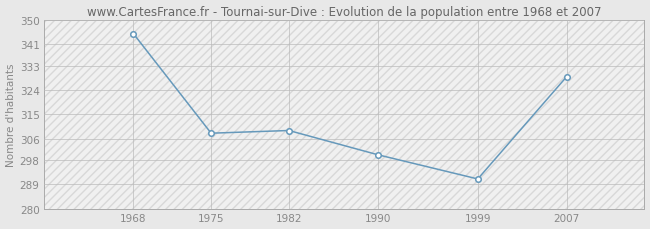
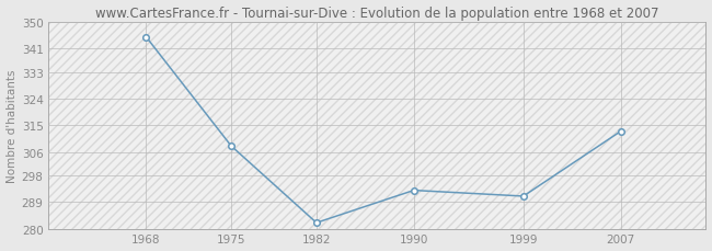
1982: 309 -> 282
1990: 300 -> 293
2007: 329 -> 313
